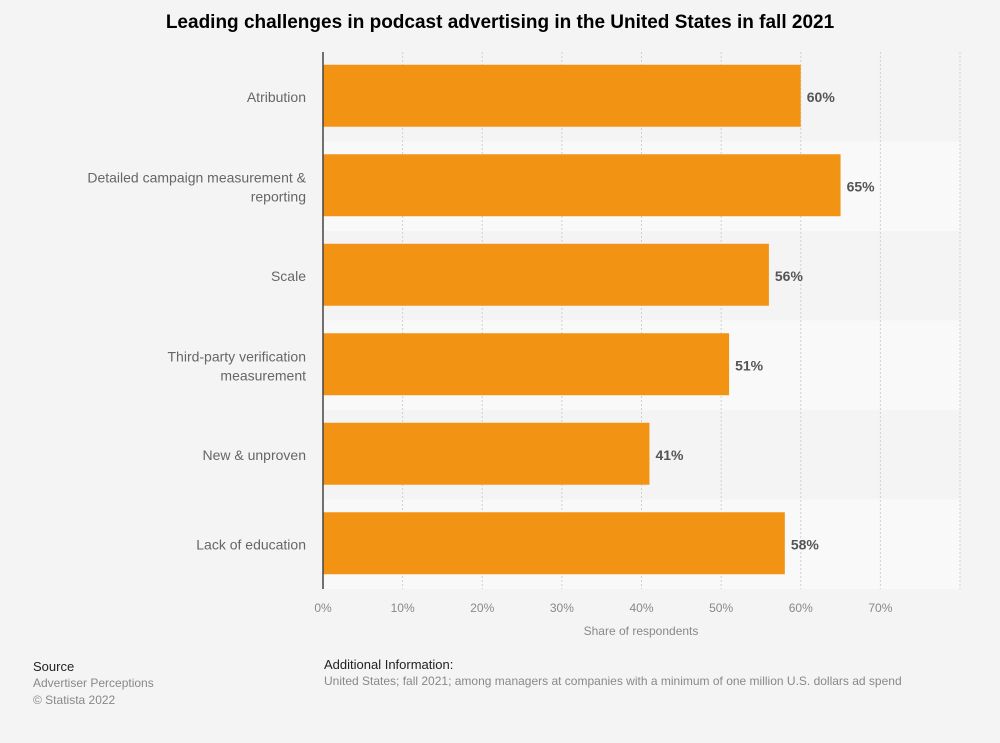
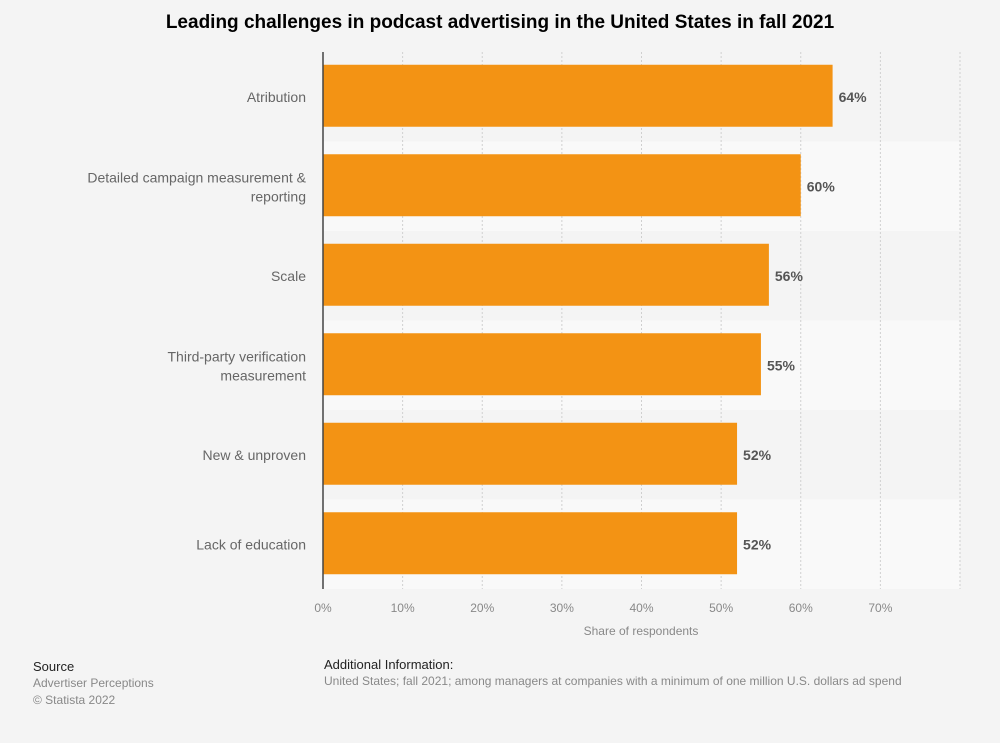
Atribution: 60% -> 64%
Detailed campaign measurement & reporting: 65% -> 60%
Third-party verification measurement: 51% -> 55%
New & unproven: 41% -> 52%
Lack of education: 58% -> 52%
